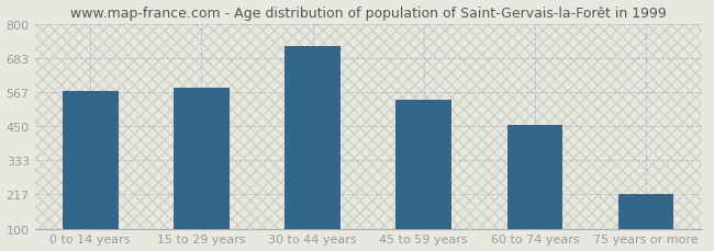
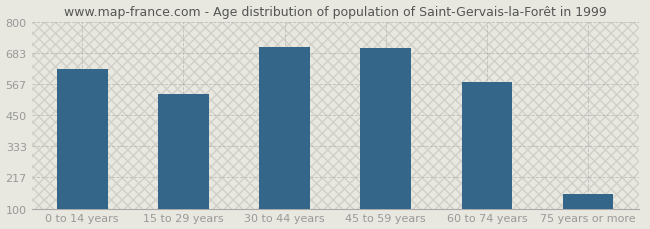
0 to 14 years: 570 -> 622
15 to 29 years: 580 -> 530
30 to 44 years: 725 -> 703
45 to 59 years: 540 -> 701
60 to 74 years: 455 -> 575
75 years or more: 220 -> 155
